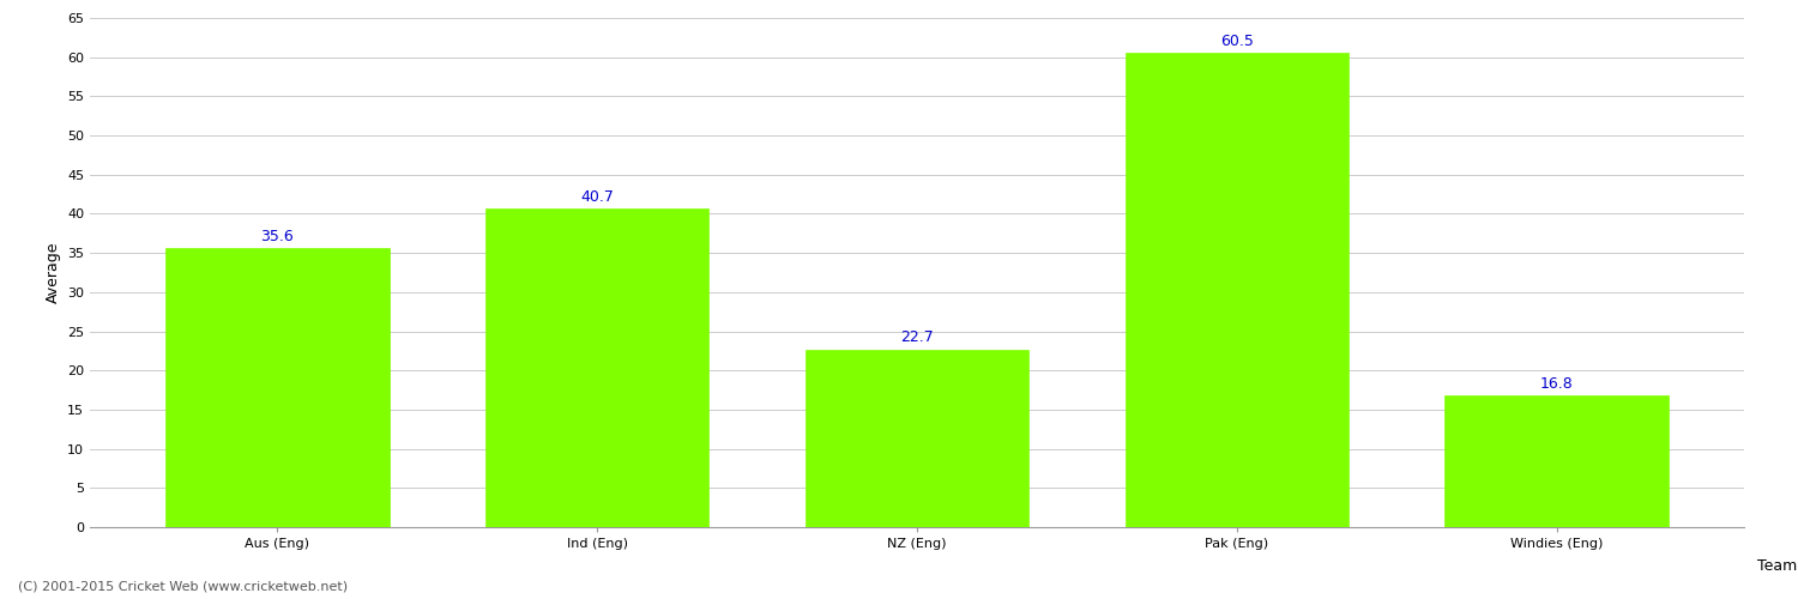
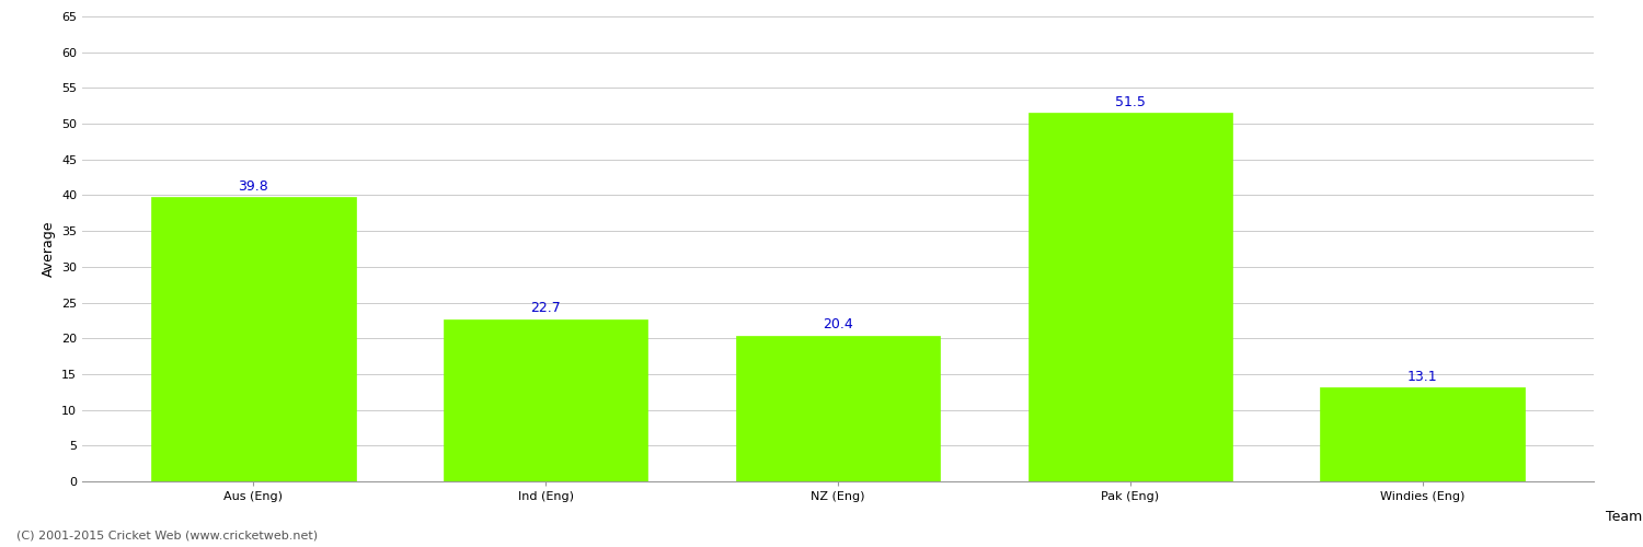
Aus (Eng): 35.6 -> 39.8
Ind (Eng): 40.7 -> 22.7
NZ (Eng): 22.7 -> 20.4
Pak (Eng): 60.5 -> 51.5
Windies (Eng): 16.8 -> 13.1
